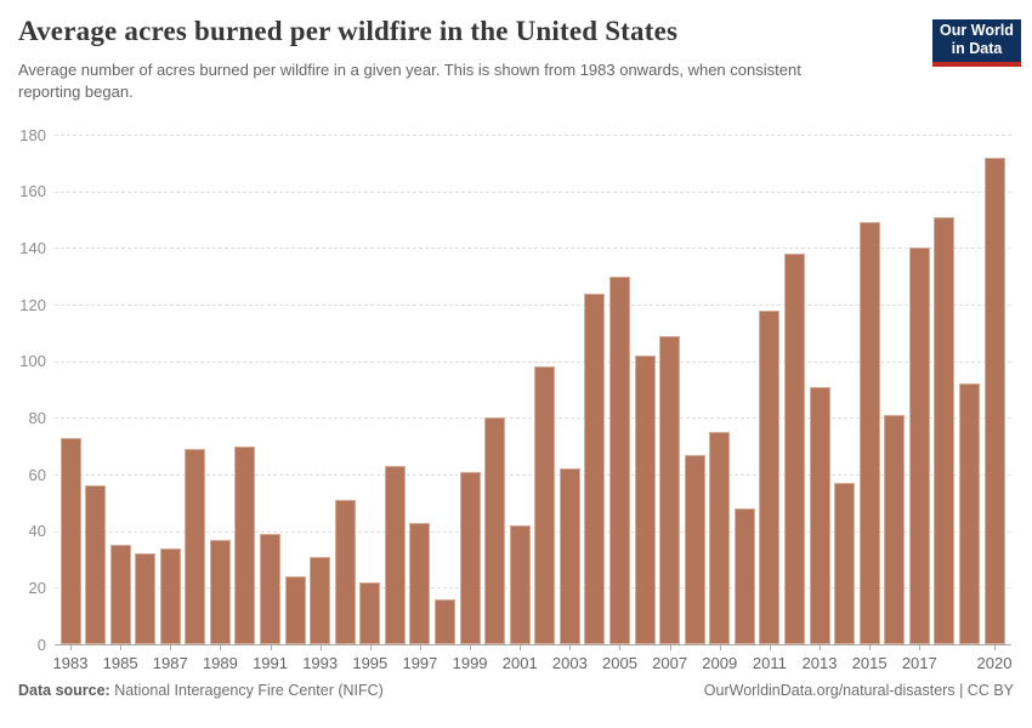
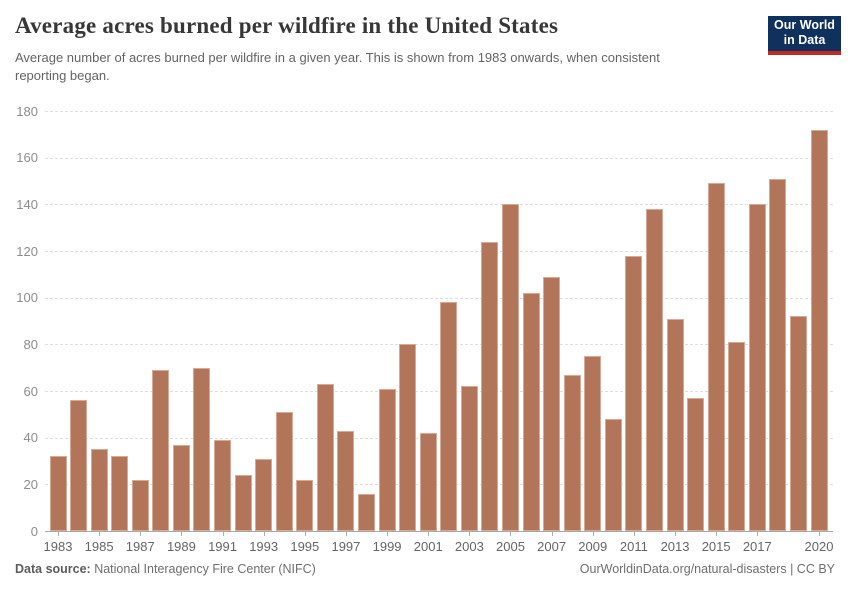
1983: 73 -> 32
1987: 34 -> 22
2005: 130 -> 140
